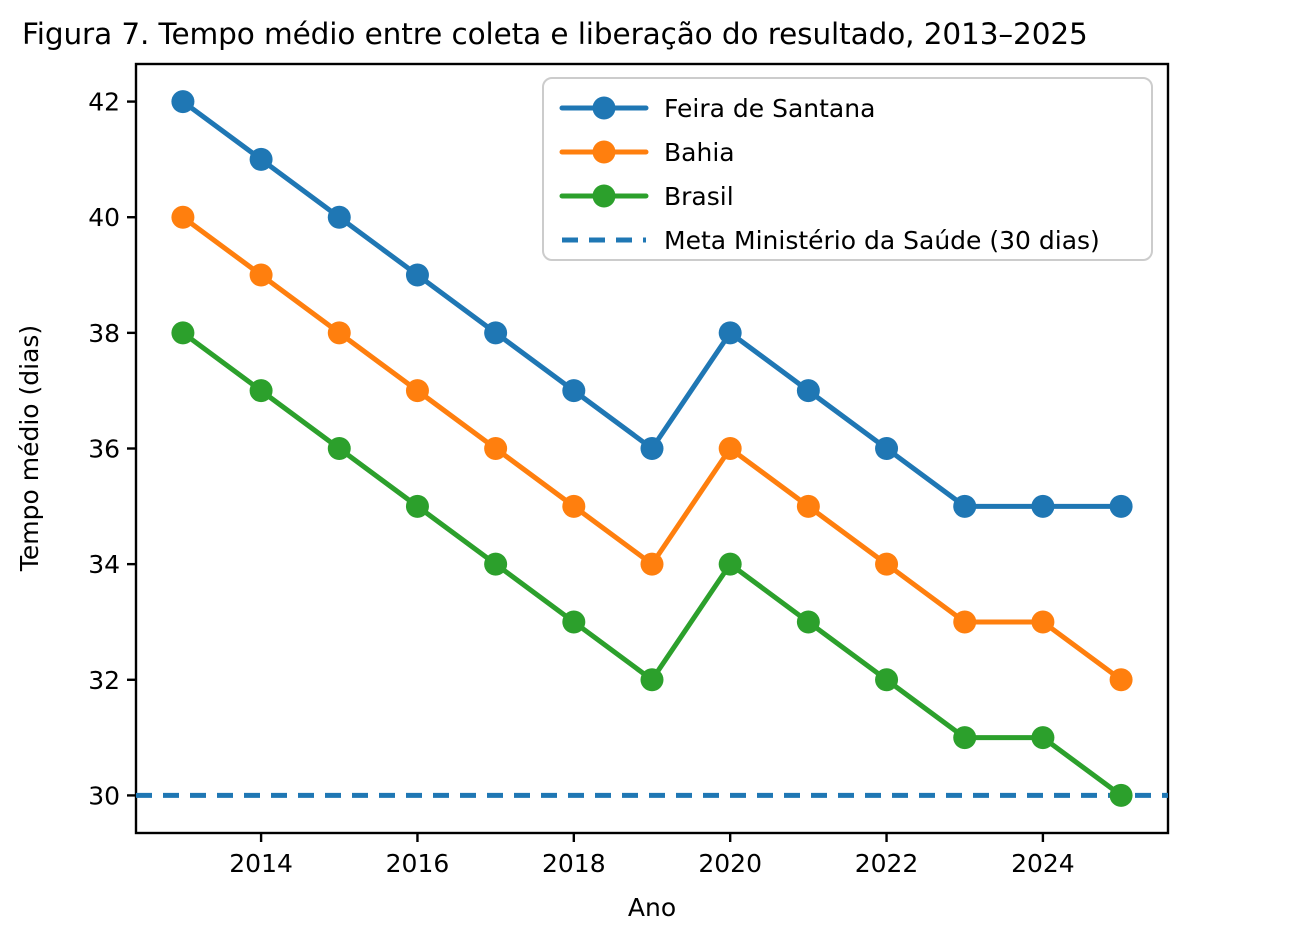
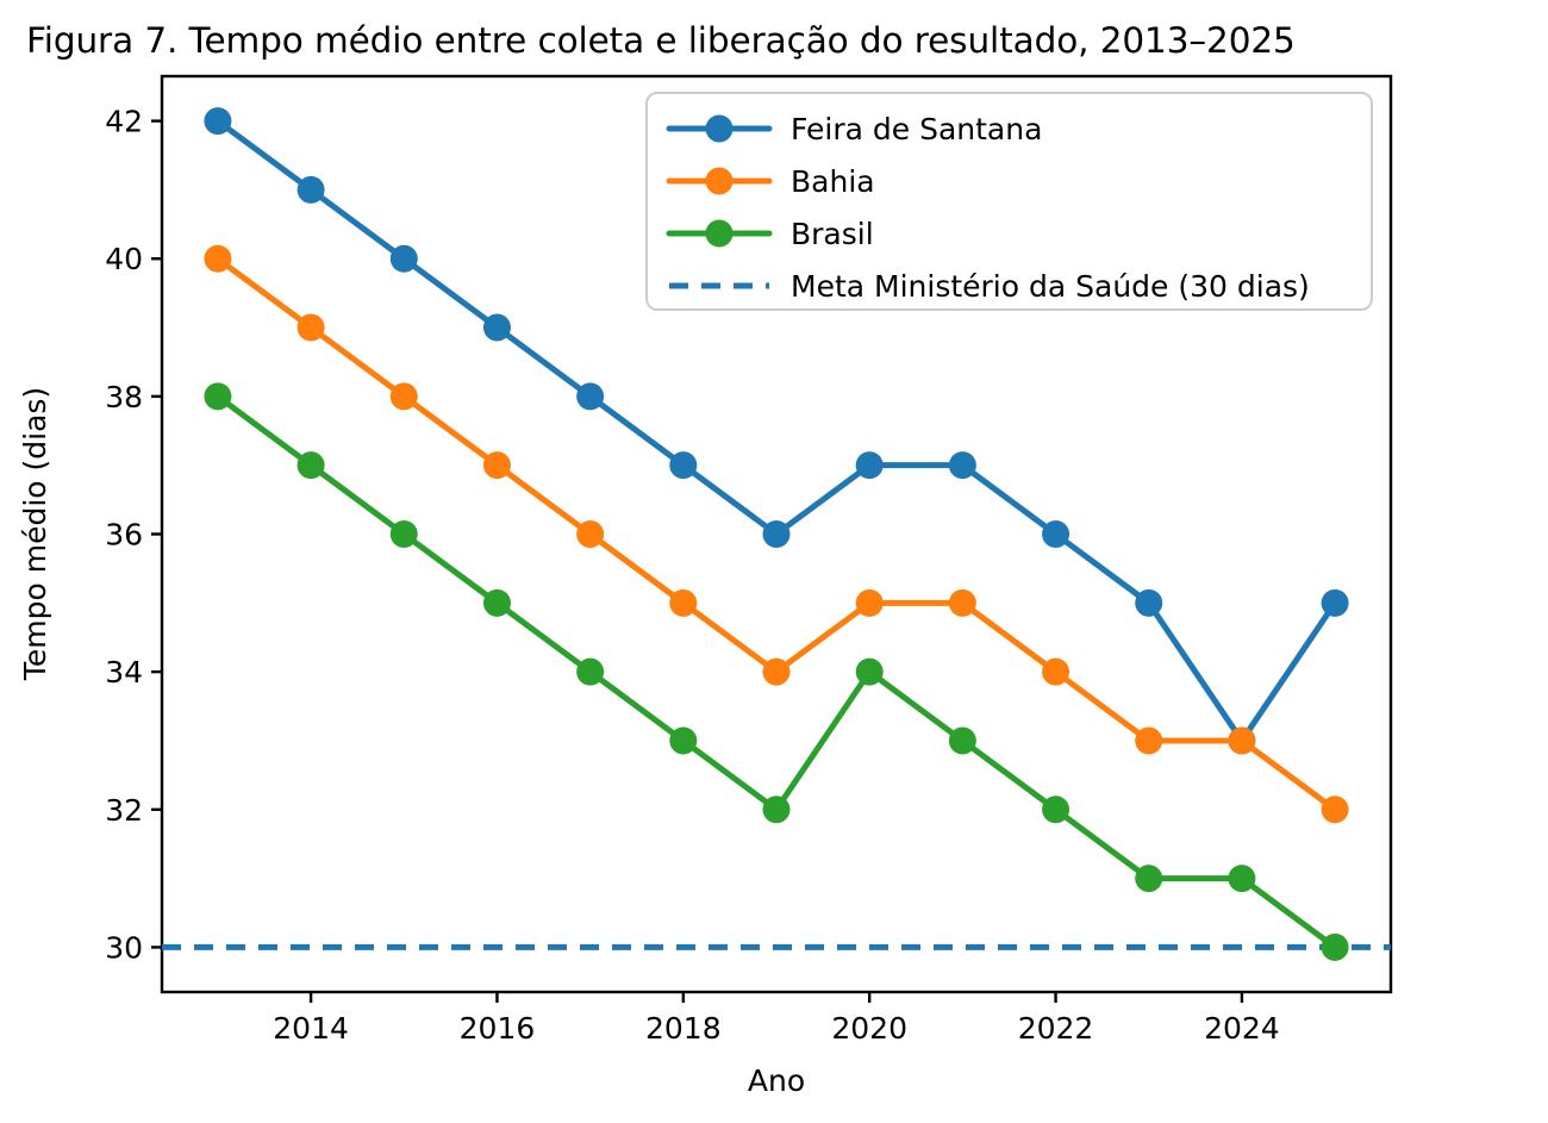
Feira de Santana/2020: 38 -> 37
Bahia/2020: 36 -> 35
Feira de Santana/2024: 35 -> 33
